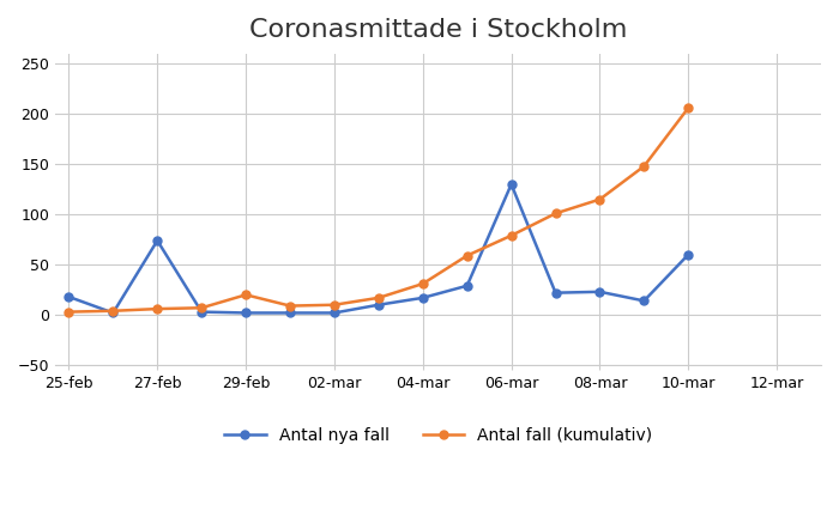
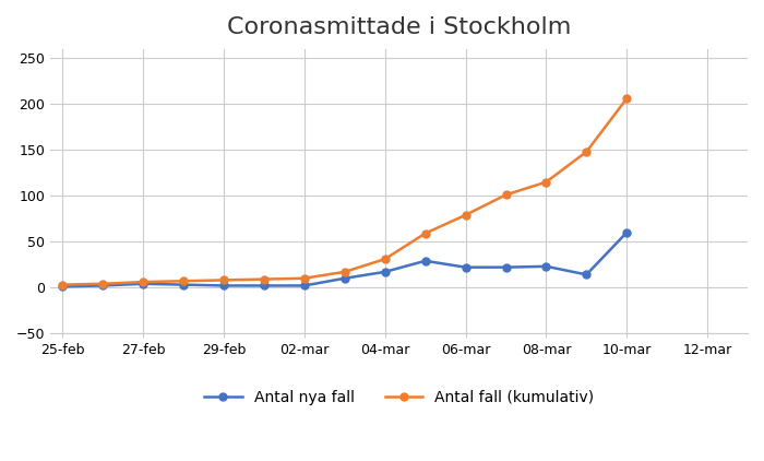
Antal nya fall/25-feb: 18 -> 1
Antal nya fall/27-feb: 74 -> 4
Antal fall (kumulativ)/29-feb: 20 -> 8
Antal nya fall/06-mar: 130 -> 22
